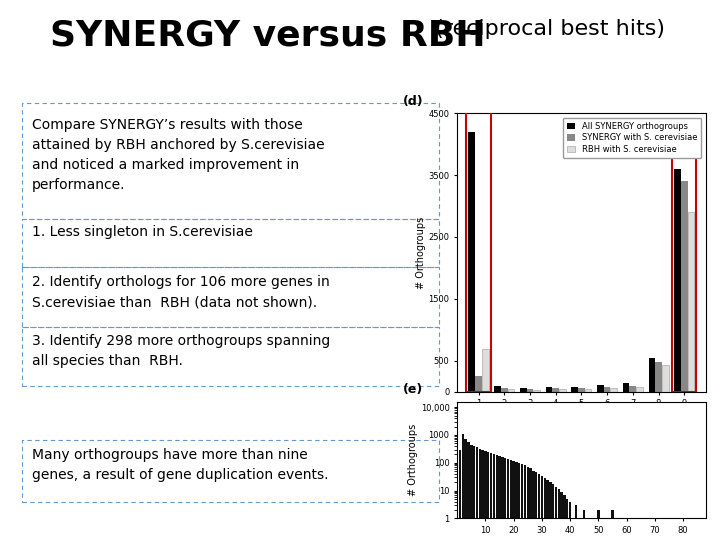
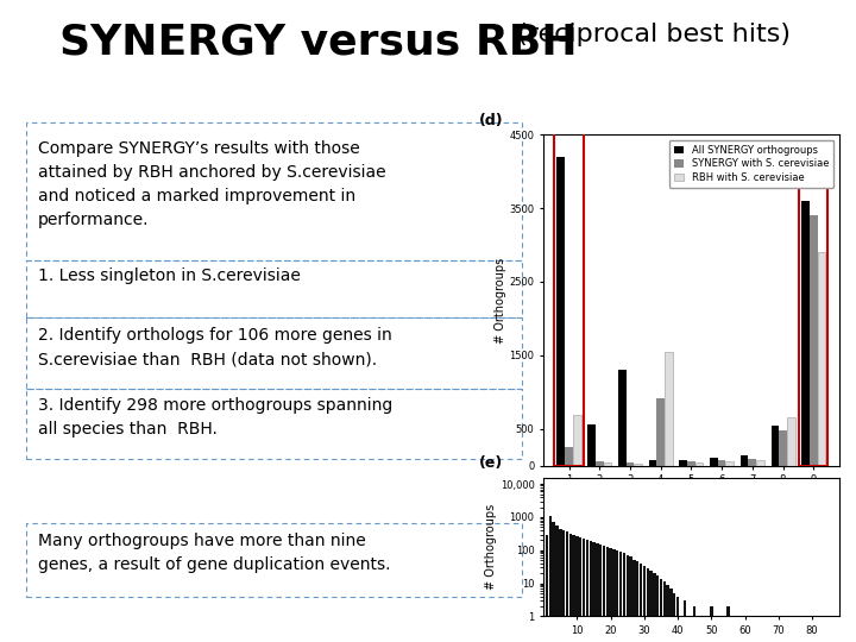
All SYNERGY orthogroups/2: 90 -> 560
All SYNERGY orthogroups/3: 60 -> 1300
SYNERGY with S. cerevisiae/4: 60 -> 920
RBH with S. cerevisiae/4: 40 -> 1540
RBH with S. cerevisiae/8: 430 -> 660
